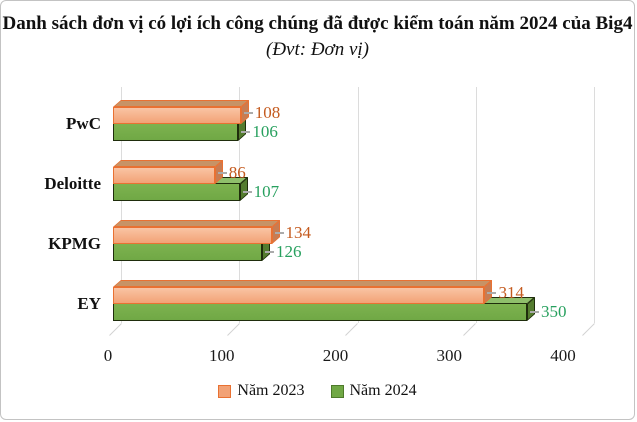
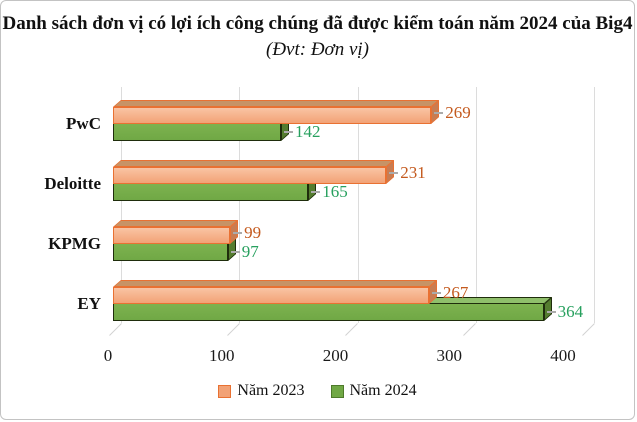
Năm 2023/PwC: 108 -> 269
Năm 2024/PwC: 106 -> 142
Năm 2023/Deloitte: 86 -> 231
Năm 2024/Deloitte: 107 -> 165
Năm 2023/KPMG: 134 -> 99
Năm 2024/KPMG: 126 -> 97
Năm 2023/EY: 314 -> 267
Năm 2024/EY: 350 -> 364
